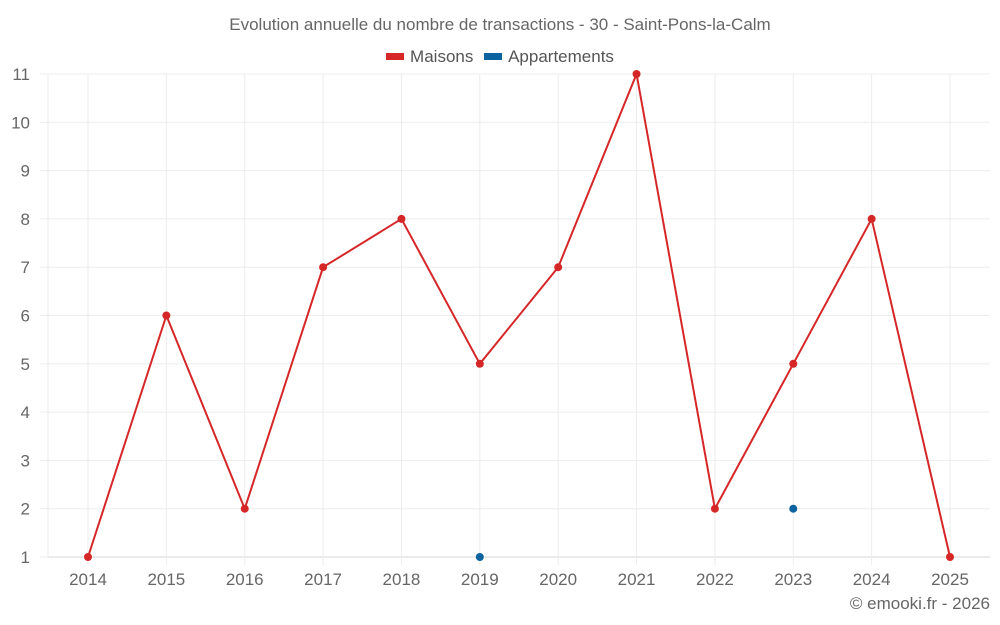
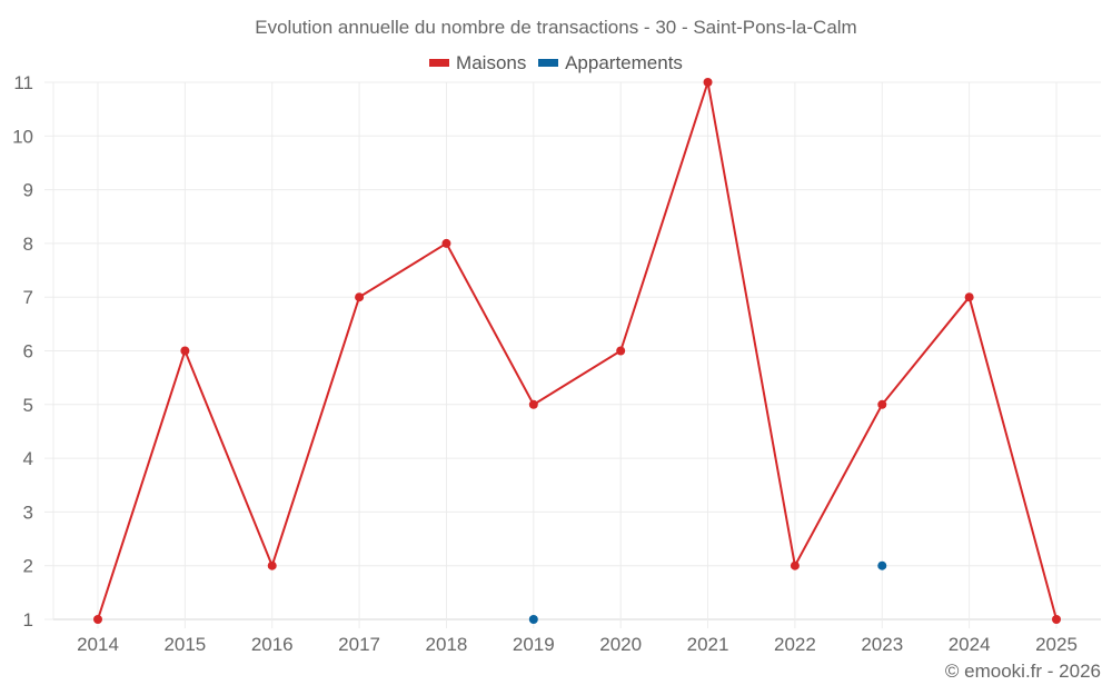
Maisons/2020: 7 -> 6
Maisons/2024: 8 -> 7
